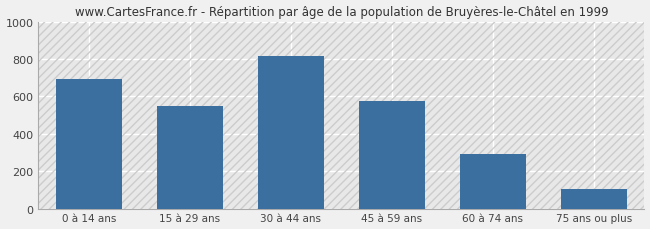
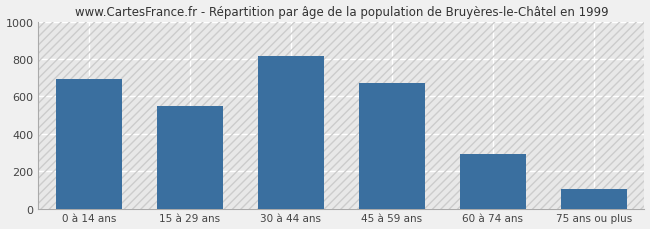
45 à 59 ans: 580 -> 670
